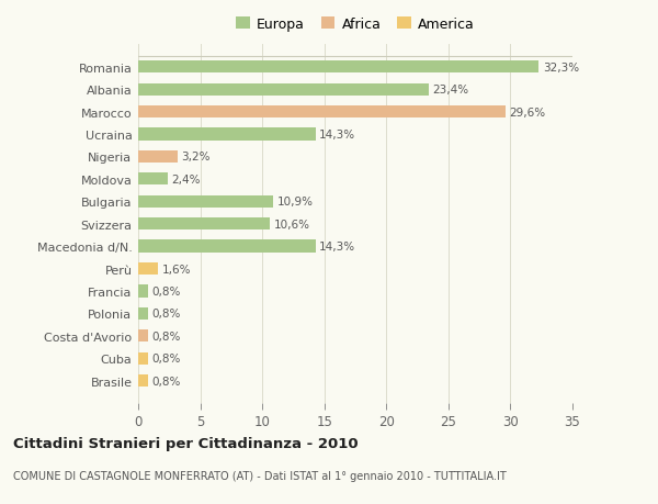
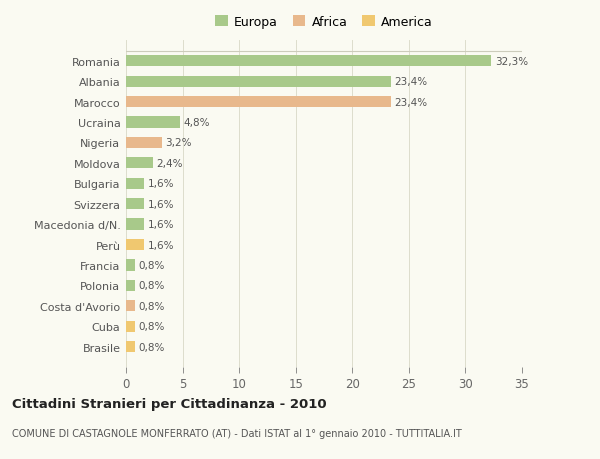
Marocco: 29,6% -> 23,4%
Ucraina: 14,3% -> 4,8%
Bulgaria: 10,9% -> 1,6%
Svizzera: 10,6% -> 1,6%
Macedonia d/N.: 14,3% -> 1,6%
